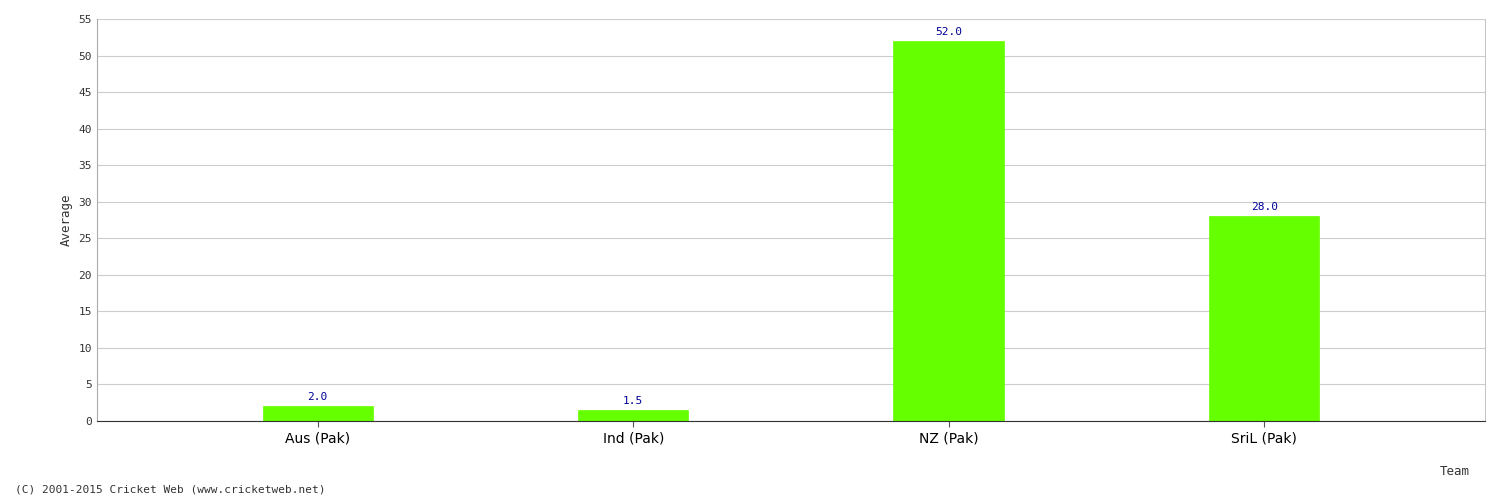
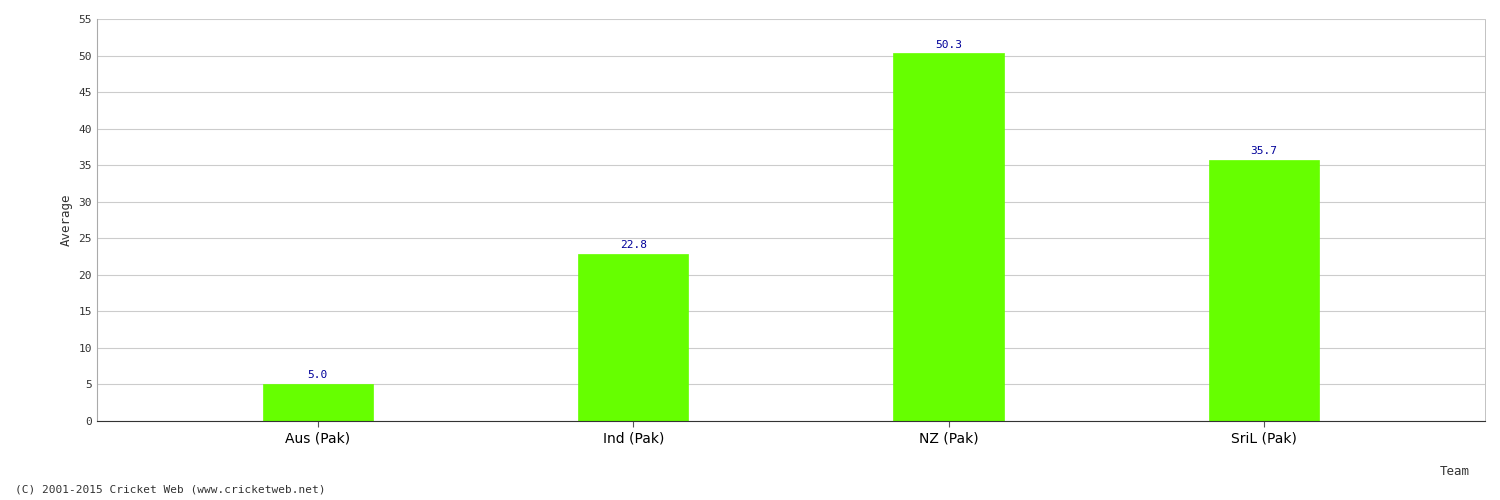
Aus (Pak): 2.0 -> 5.0
Ind (Pak): 1.5 -> 22.8
NZ (Pak): 52.0 -> 50.3
SriL (Pak): 28.0 -> 35.7
